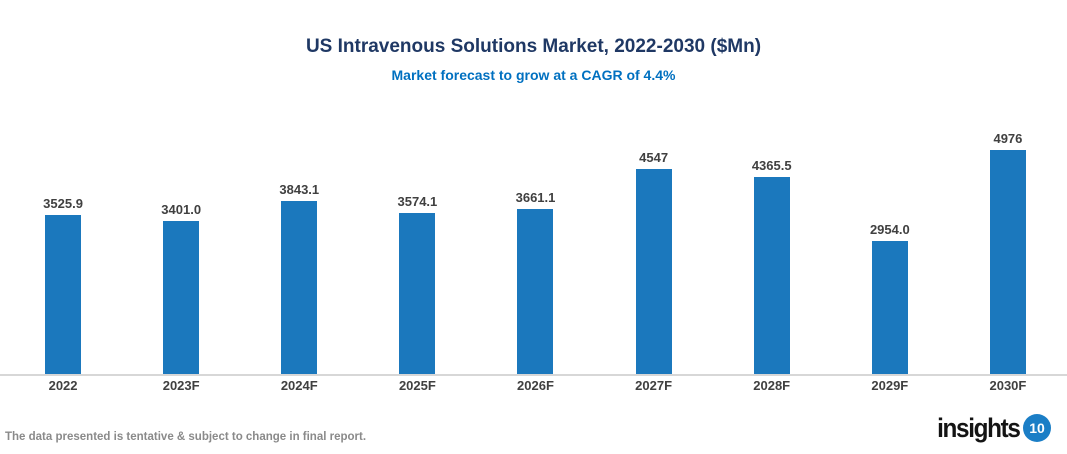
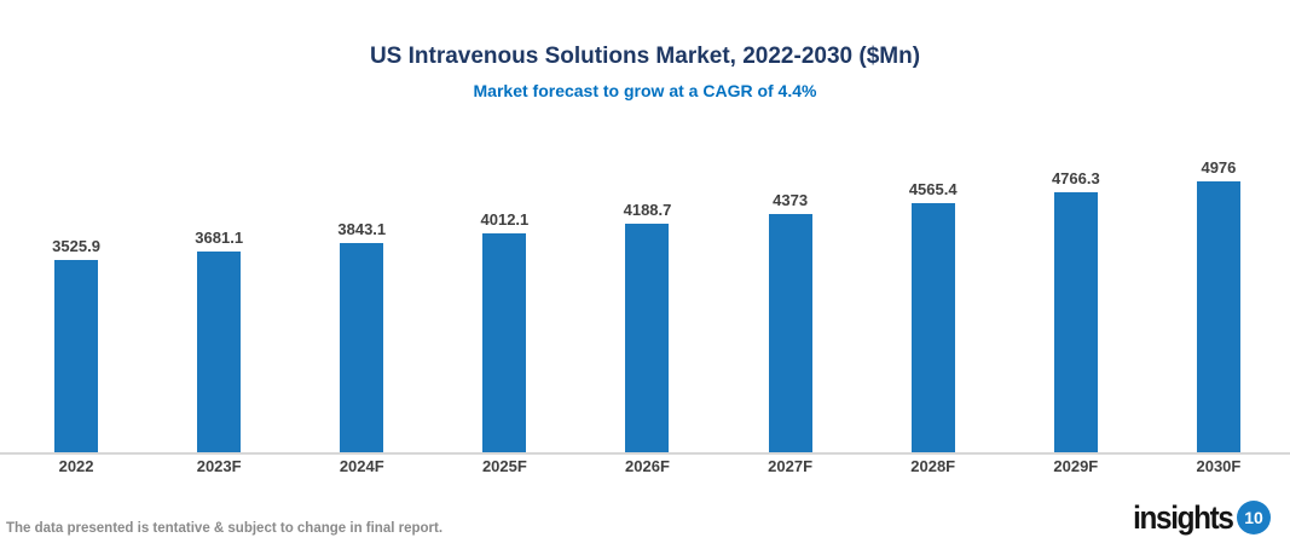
2023F: 3401.0 -> 3681.1
2025F: 3574.1 -> 4012.1
2026F: 3661.1 -> 4188.7
2027F: 4547 -> 4373
2028F: 4365.5 -> 4565.4
2029F: 2954.0 -> 4766.3
